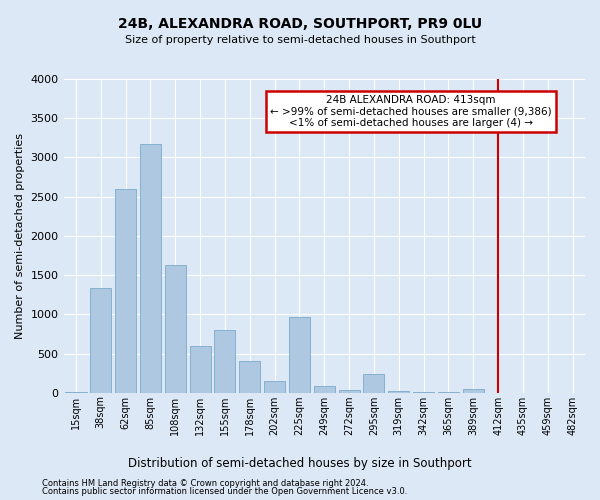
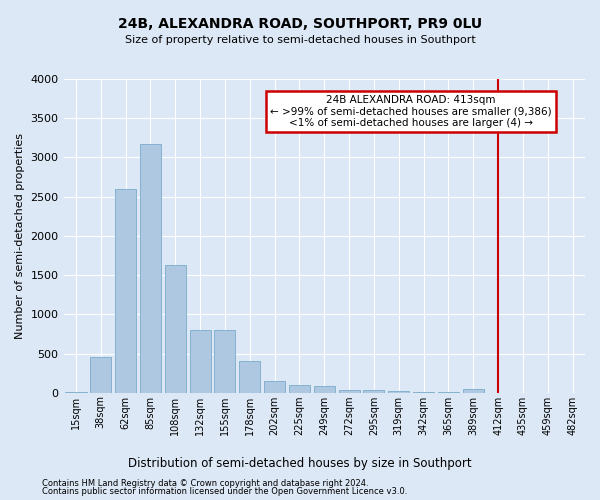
38sqm: 1340 -> 450
132sqm: 600 -> 800
225sqm: 960 -> 100
295sqm: 240 -> 30
